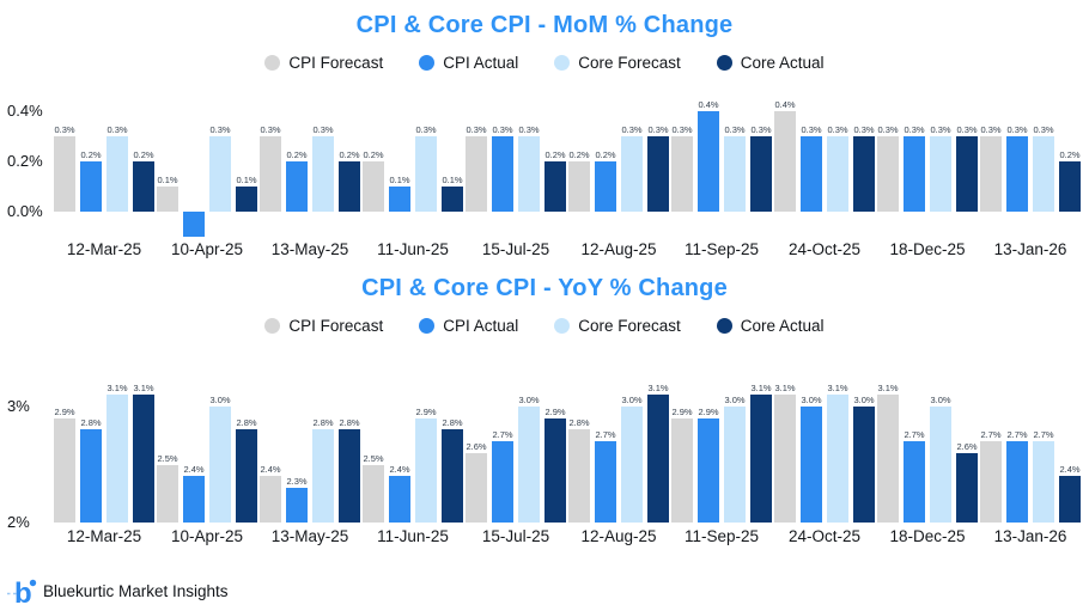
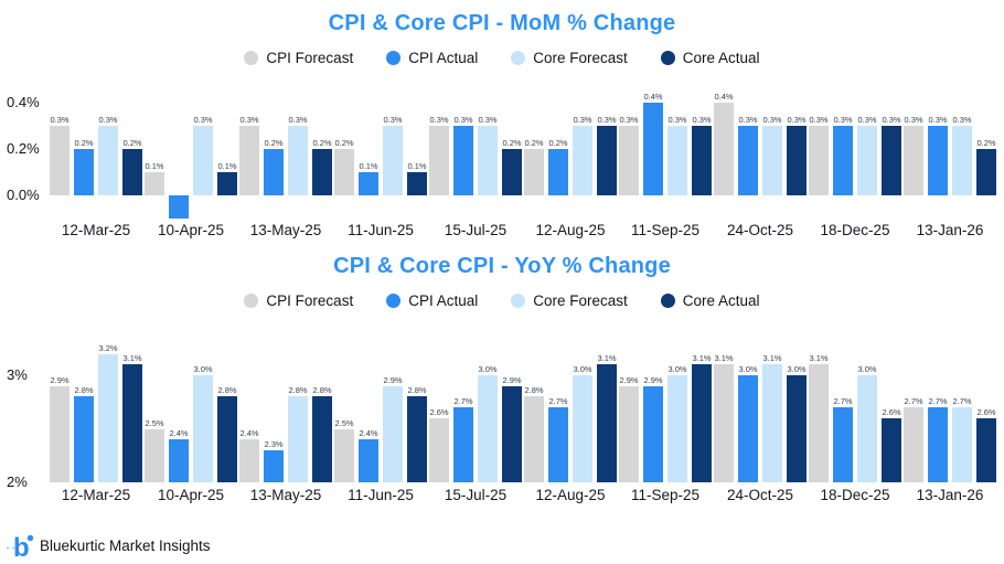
CPI & Core CPI - YoY % Change/Core Forecast/12-Mar-25: 3.1% -> 3.2%
CPI & Core CPI - YoY % Change/Core Actual/13-Jan-26: 2.4% -> 2.6%
